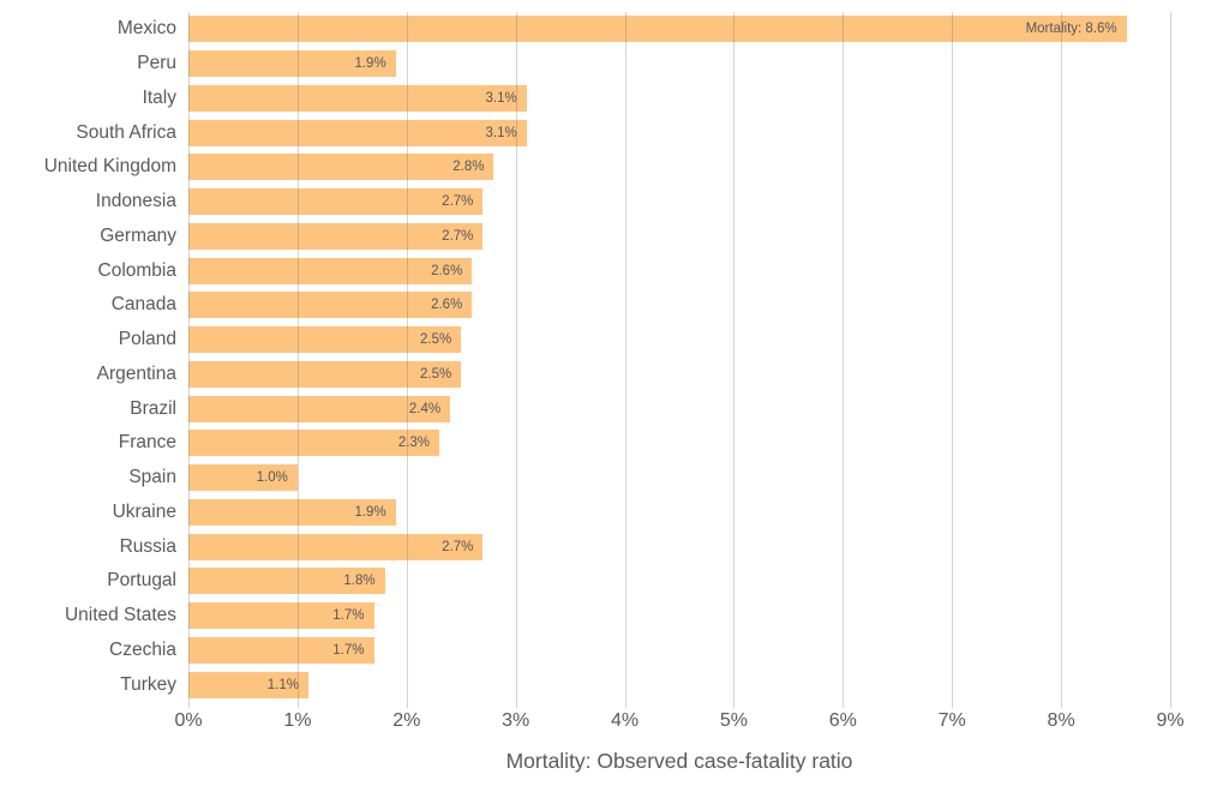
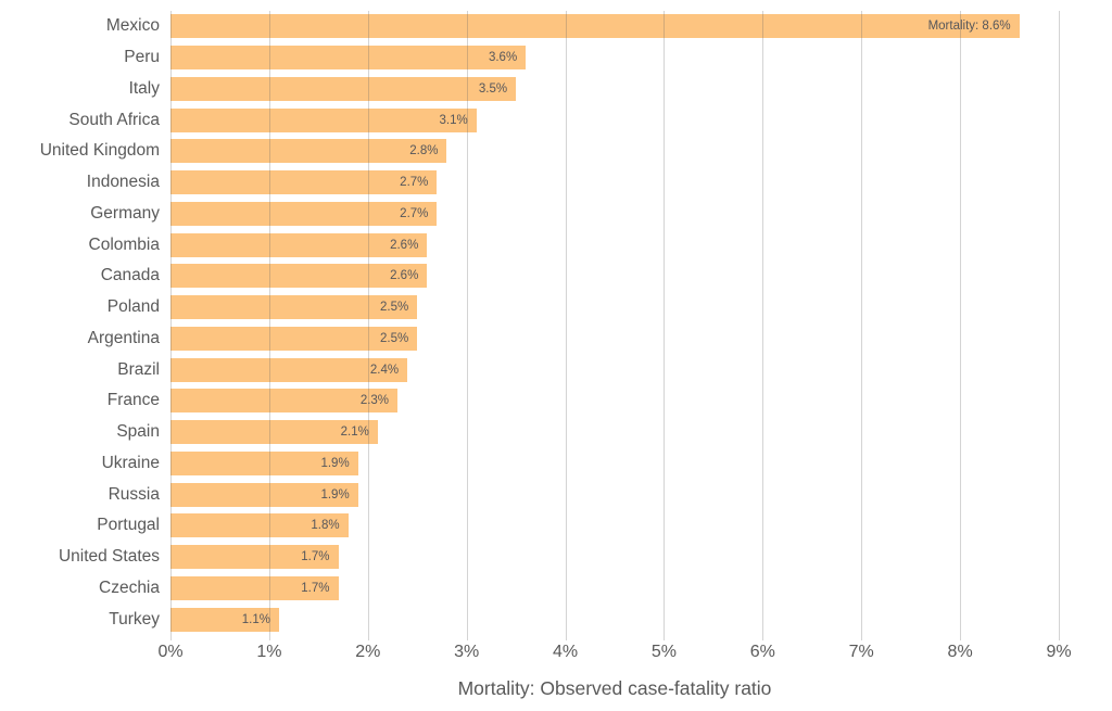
Peru: 1.9% -> 3.6%
Italy: 3.1% -> 3.5%
Spain: 1.0% -> 2.1%
Russia: 2.7% -> 1.9%
